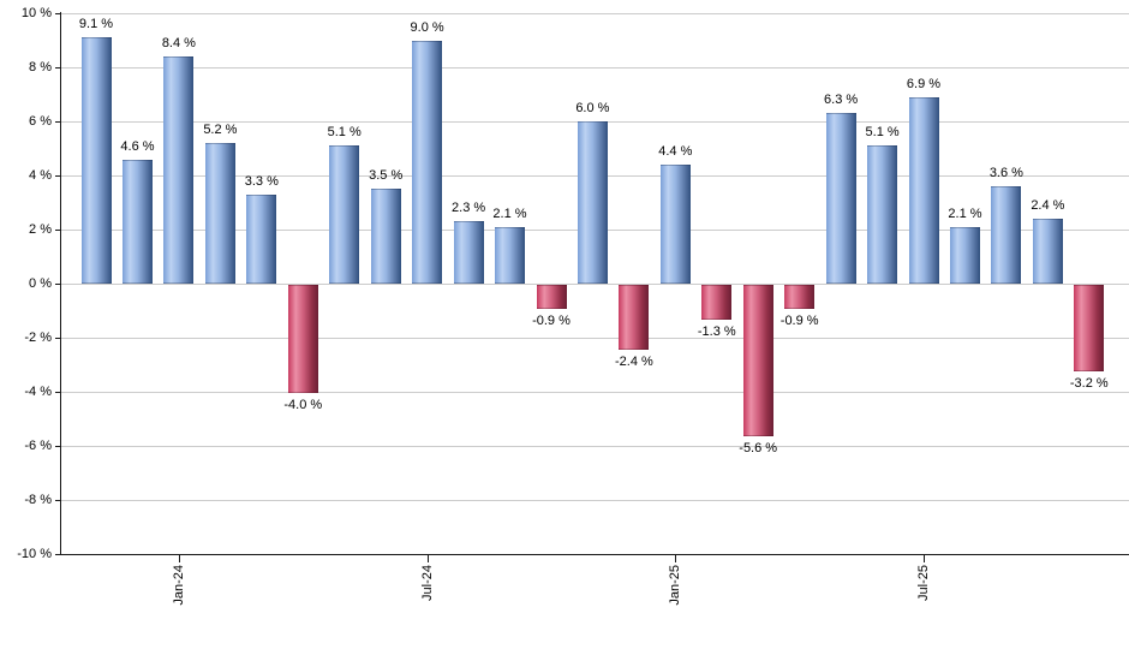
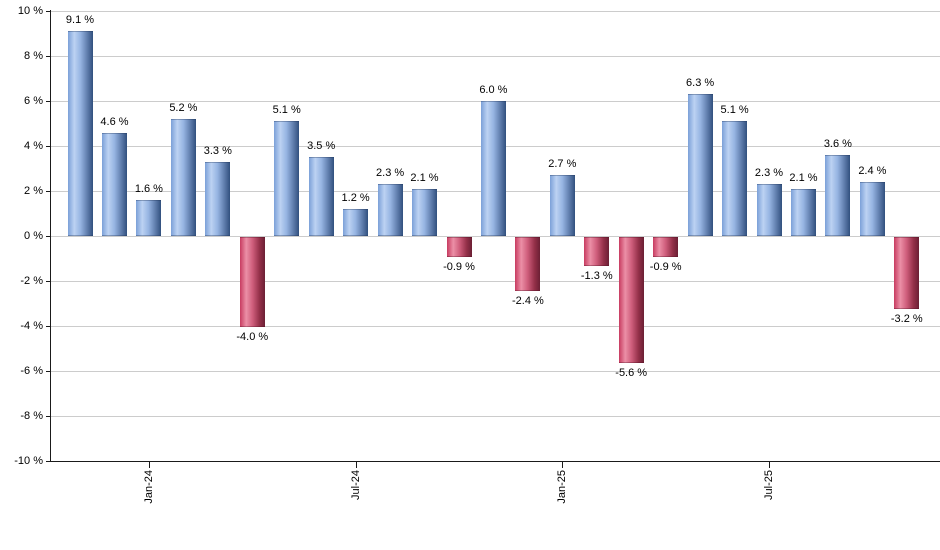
Jan-24: 8.4 -> 1.6
Jul-24: 9.0 -> 1.2
Jan-25: 4.4 -> 2.7
Jul-25: 6.9 -> 2.3
